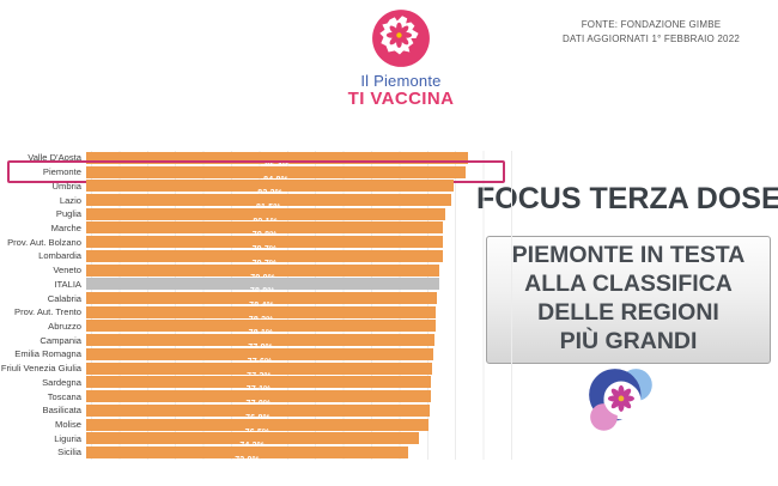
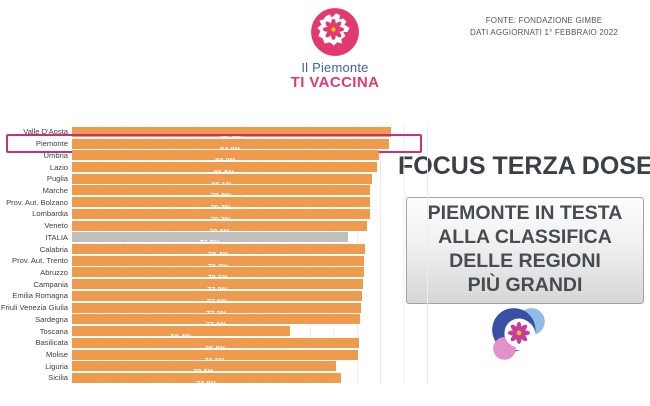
ITALIA: 78,8% -> 73,8%
Toscana: 77,0% -> 58,4%
Liguria: 74,2% -> 70,5%
